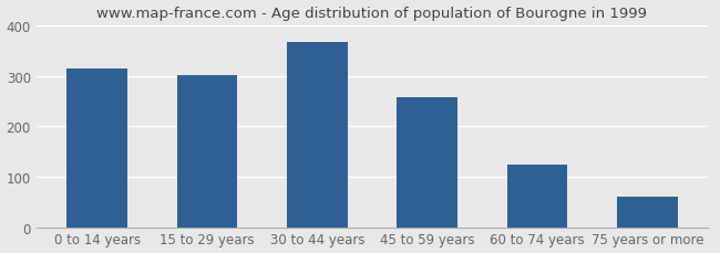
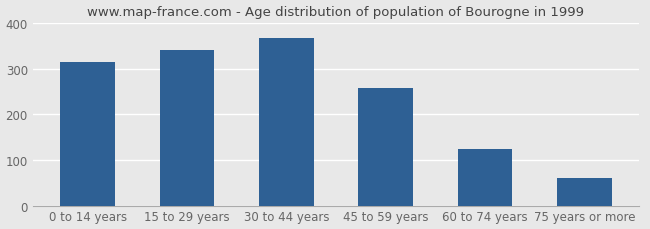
15 to 29 years: 301 -> 340
